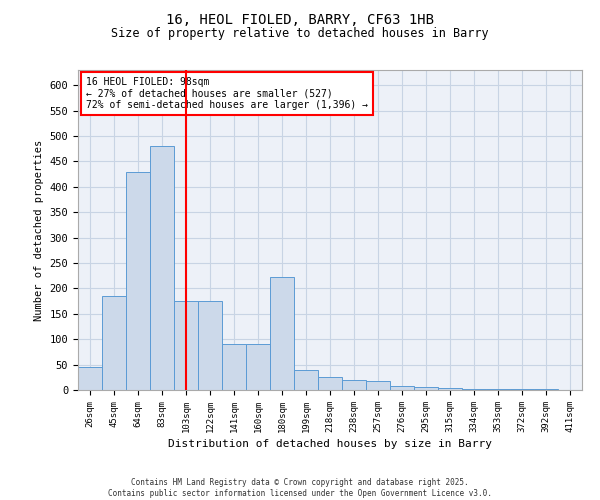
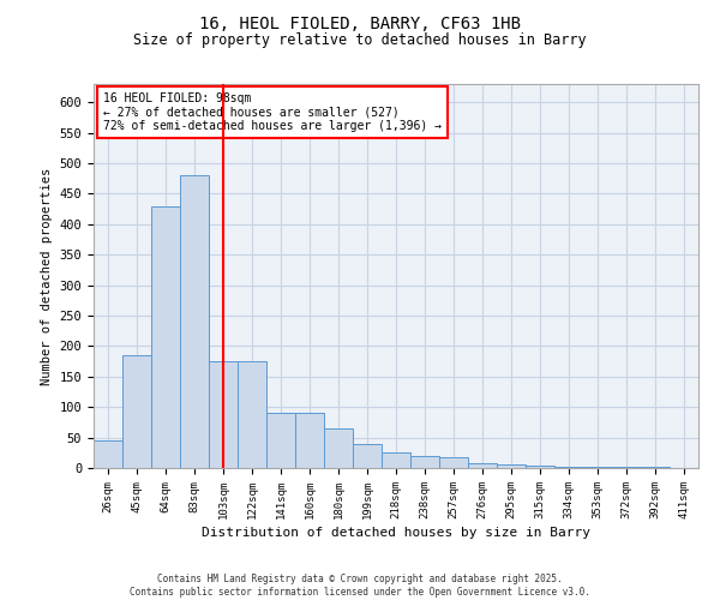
180sqm: 222 -> 65
